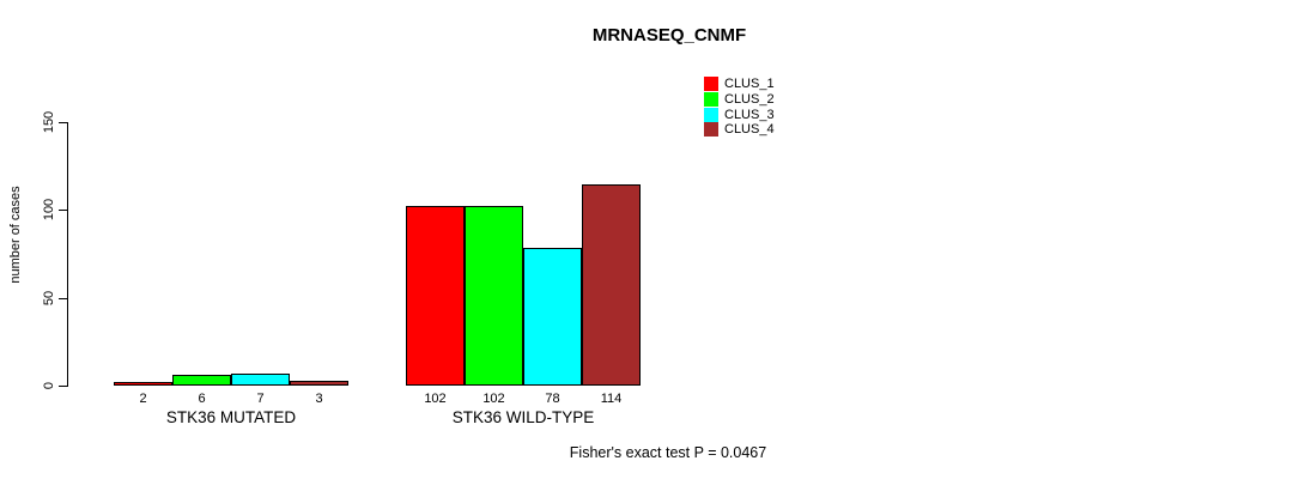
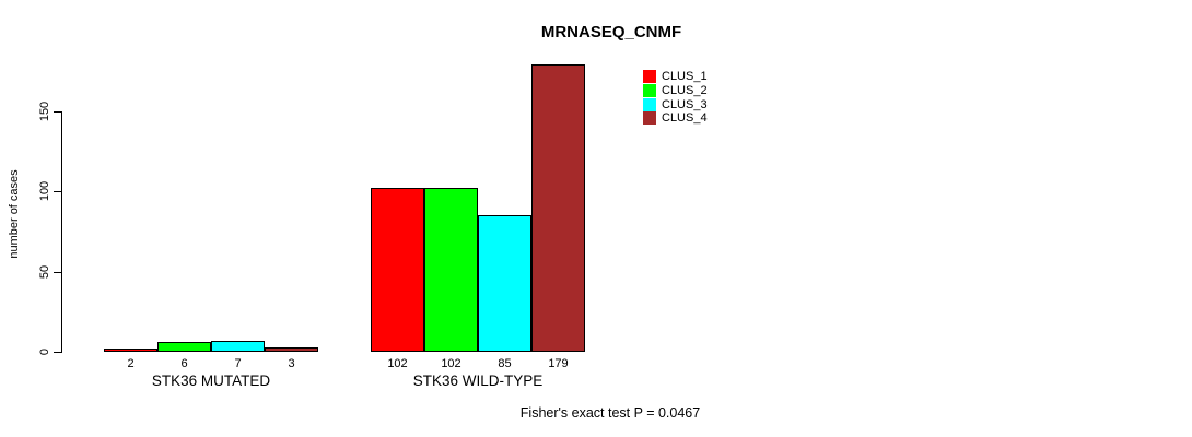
CLUS_3/STK36 WILD-TYPE: 78 -> 85
CLUS_4/STK36 WILD-TYPE: 114 -> 179
